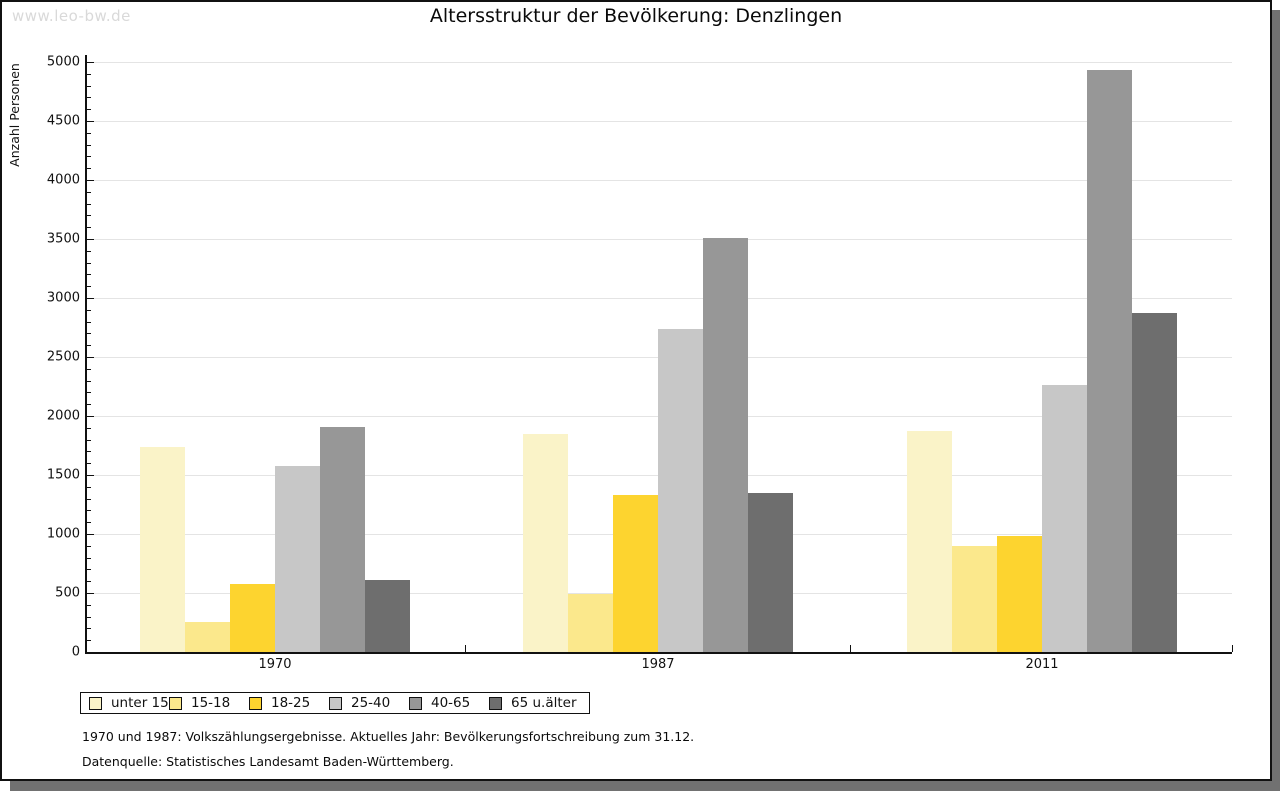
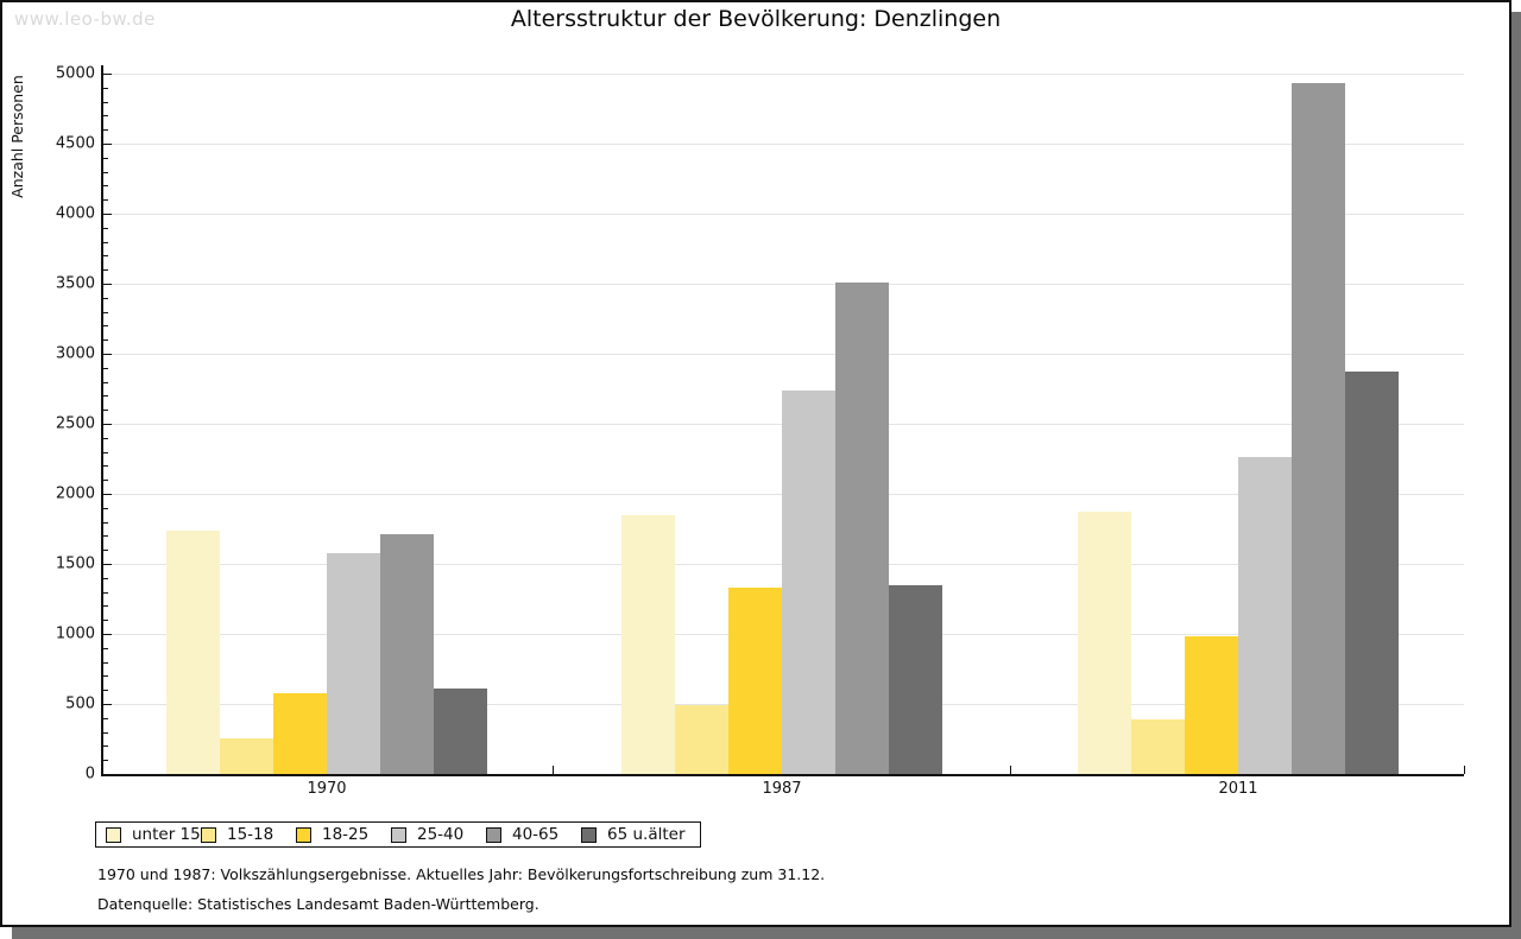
40-65/1970: 1910 -> 1710
15-18/2011: 900 -> 390
